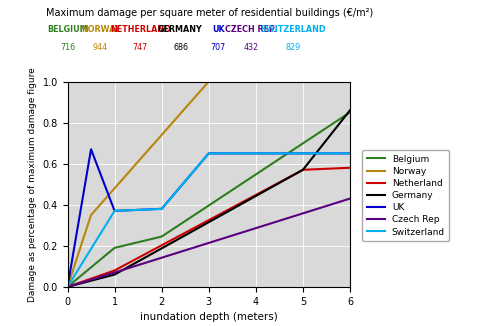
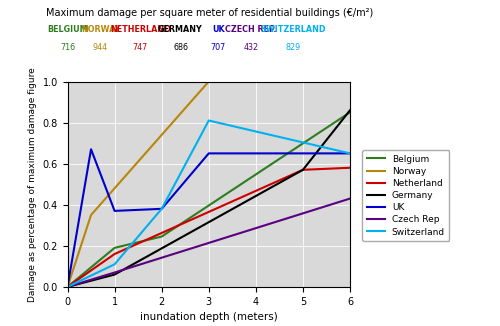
Netherland/1: 0.08 -> 0.16
Switzerland/1: 0.37 -> 0.11
Switzerland/3: 0.65 -> 0.81
